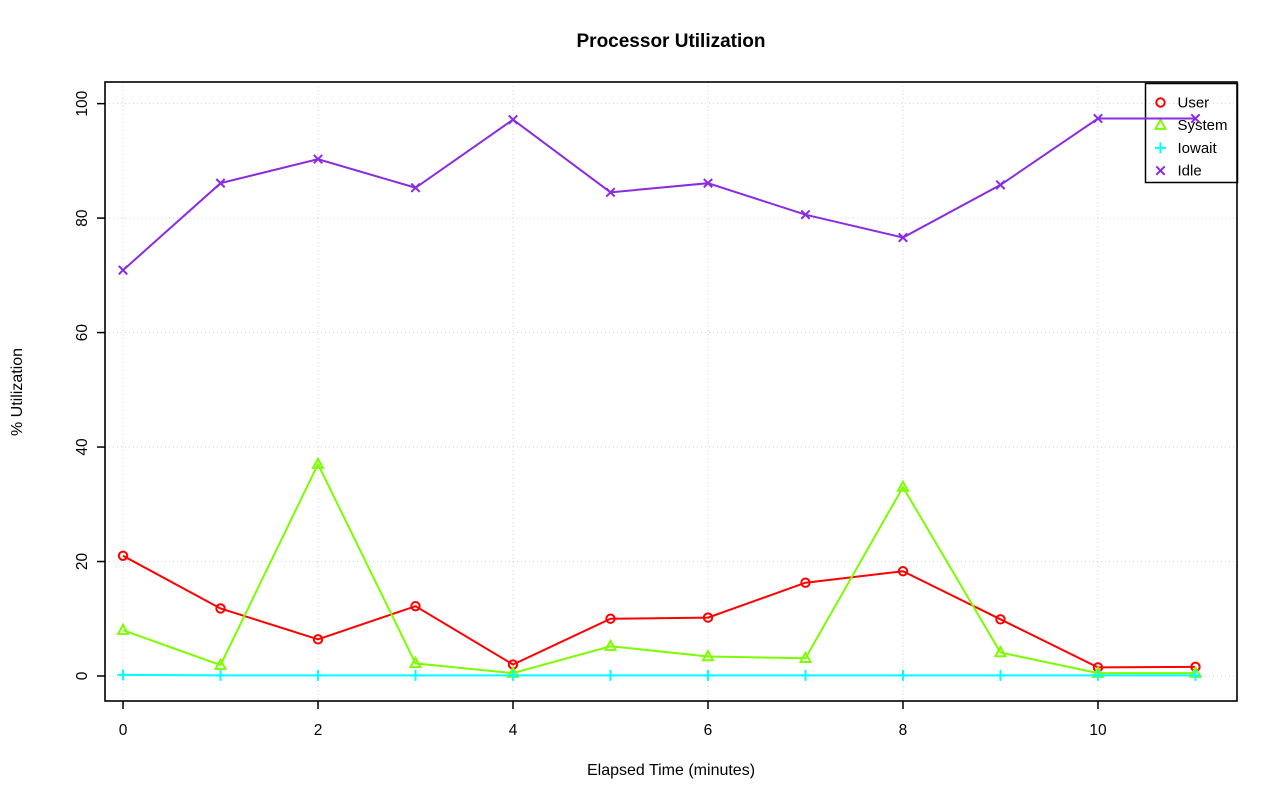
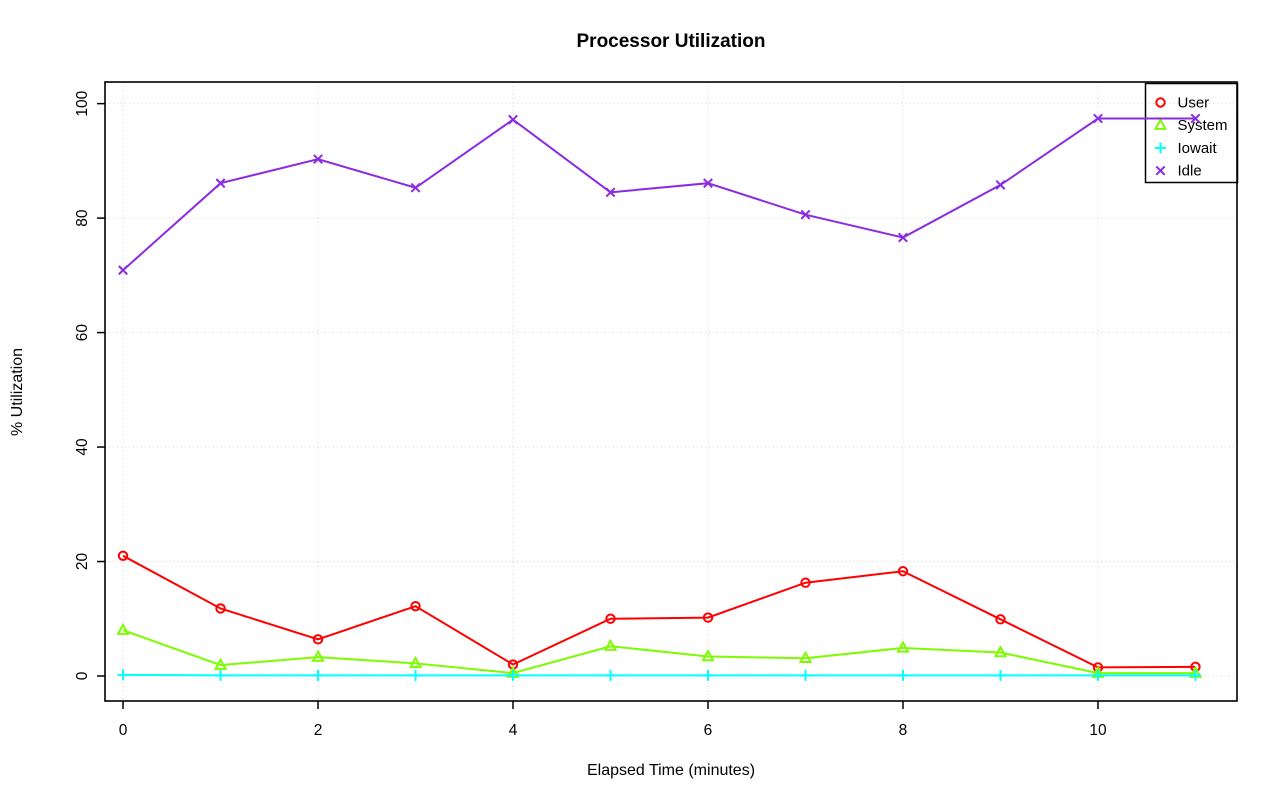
System/2: 37 -> 3
System/8: 33 -> 5
